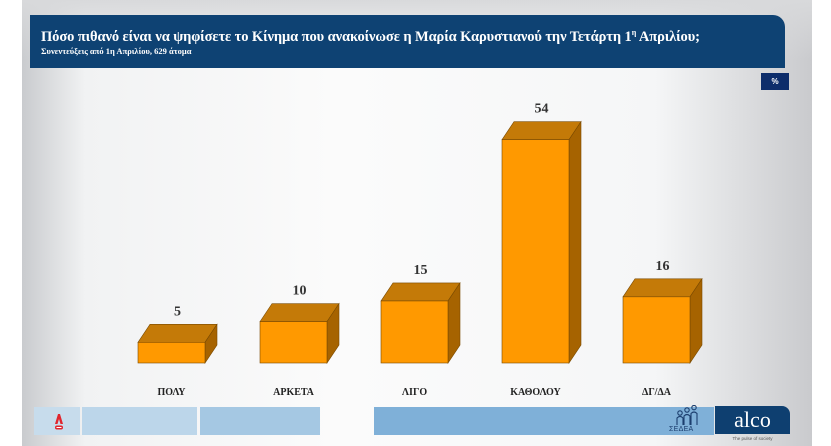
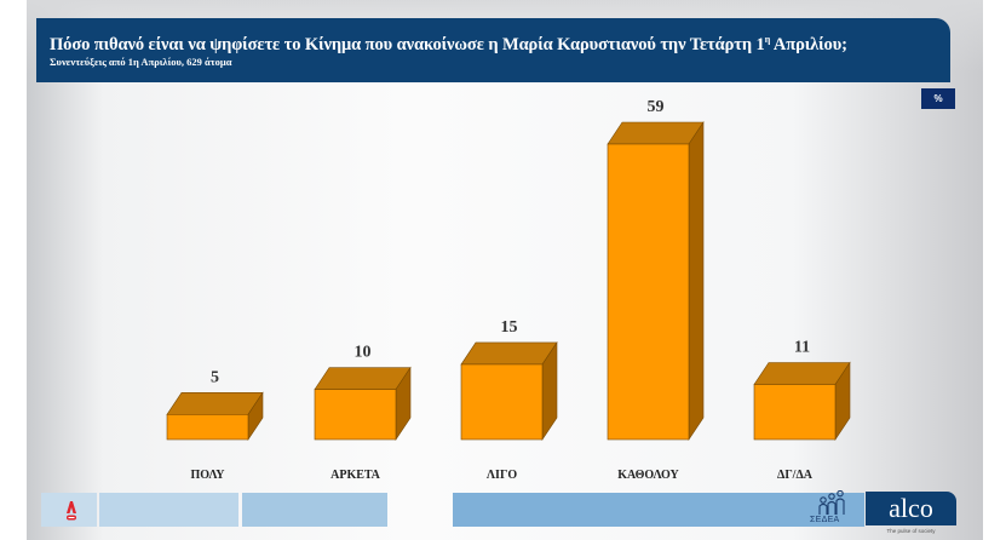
ΚΑΘΟΛΟΥ: 54 -> 59
ΔΓ/ΔΑ: 16 -> 11
